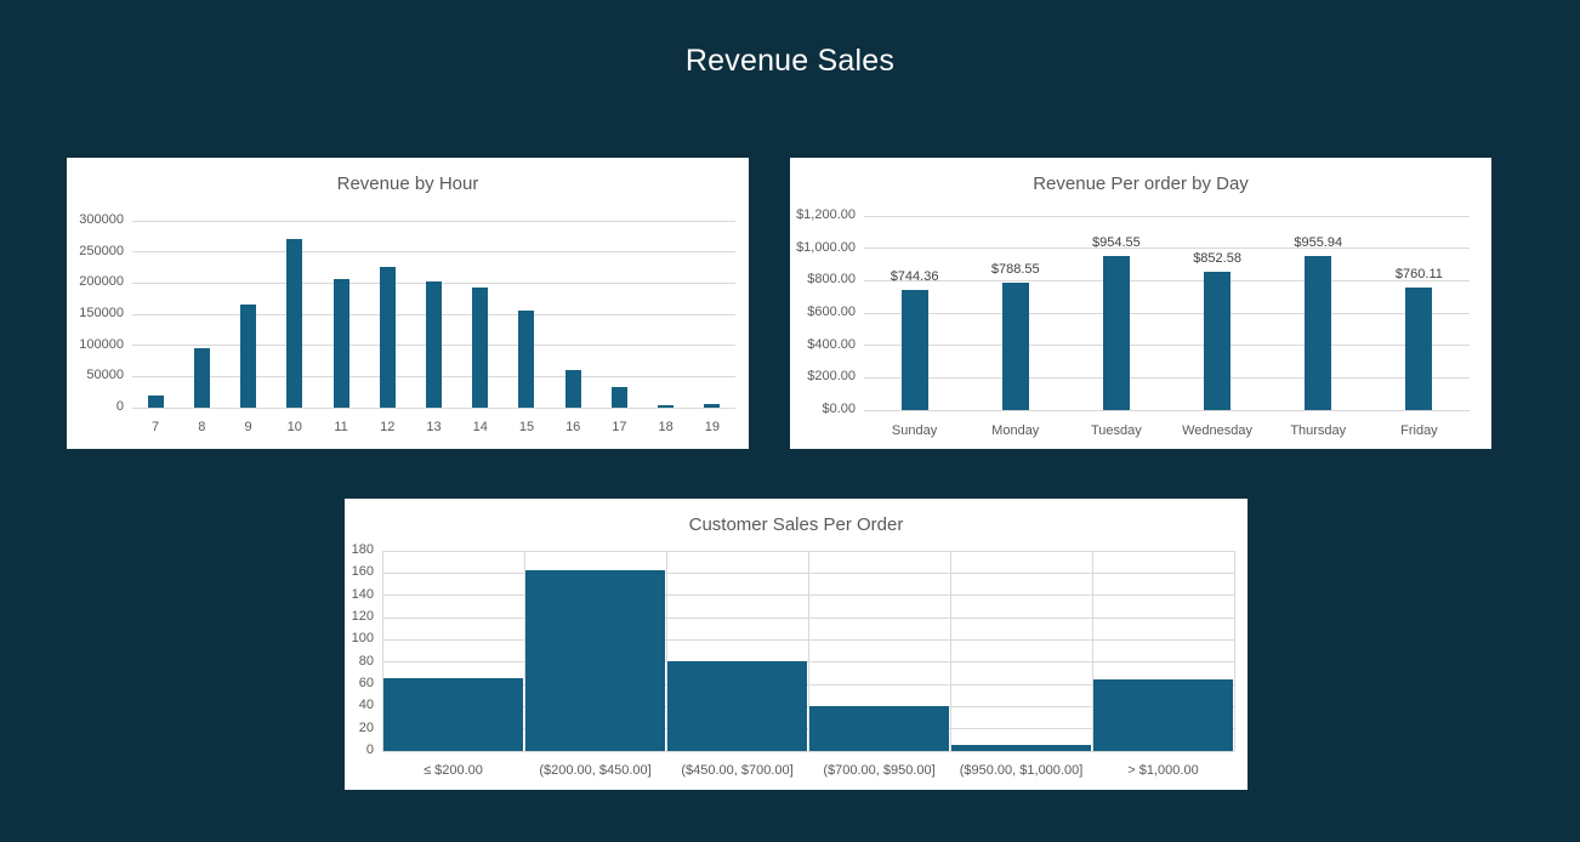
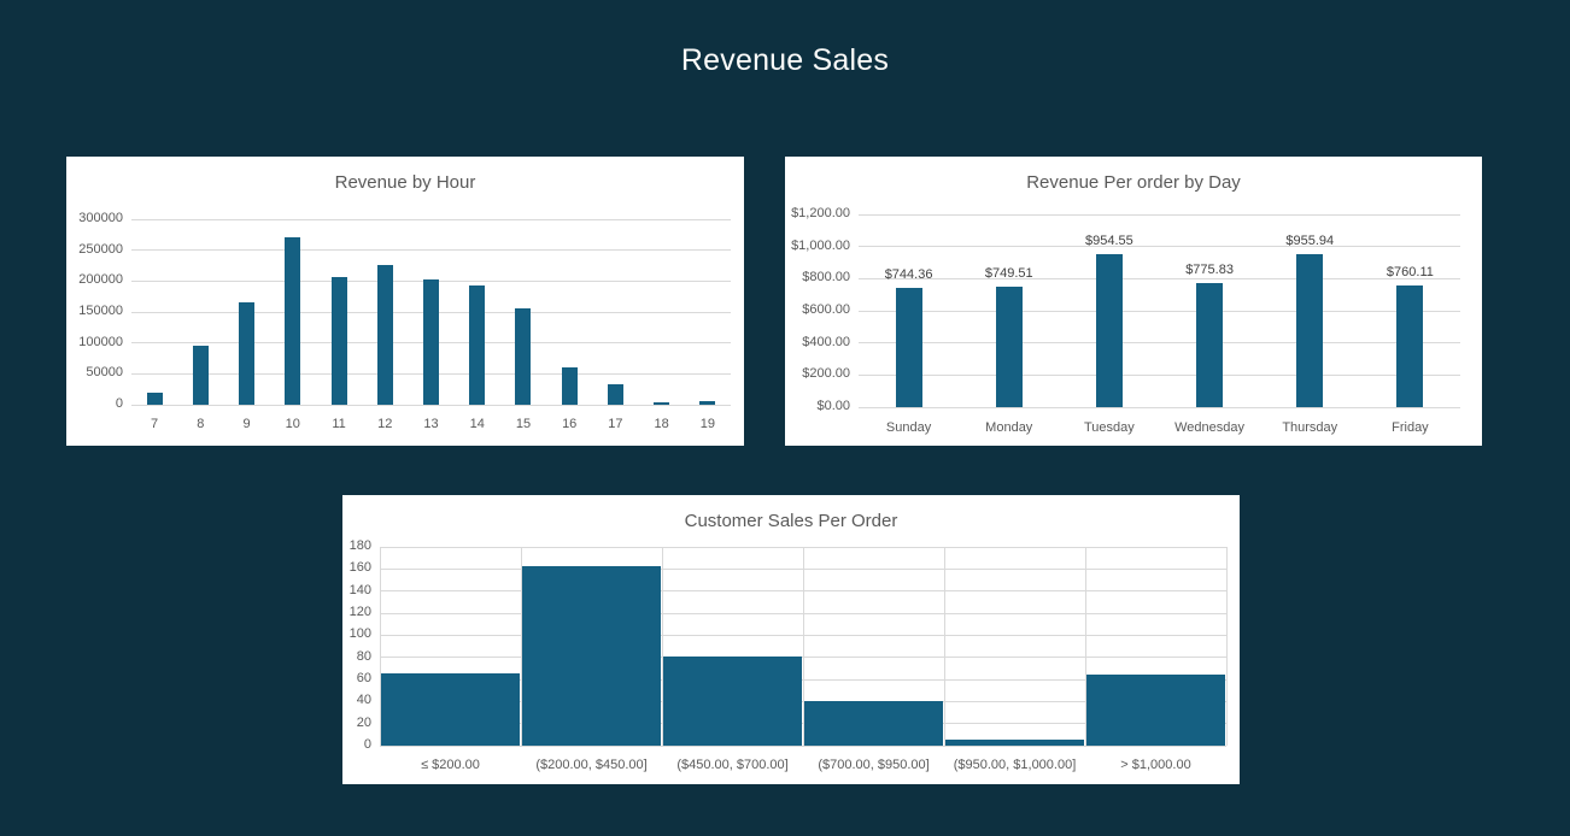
Revenue Per order by Day/Monday: $788.55 -> $749.51
Revenue Per order by Day/Wednesday: $852.58 -> $775.83
